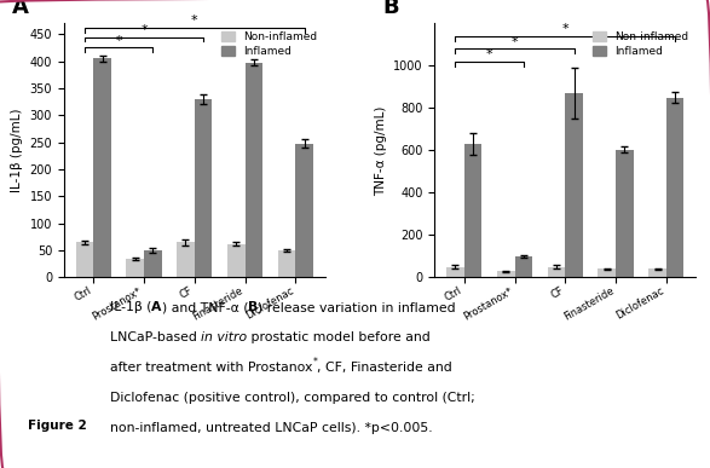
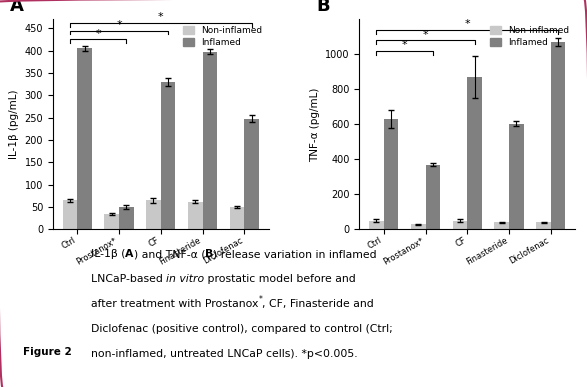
Inflamed/Prostanox*: 100 -> 370
Inflamed/Diclofenac: 850 -> 1070
